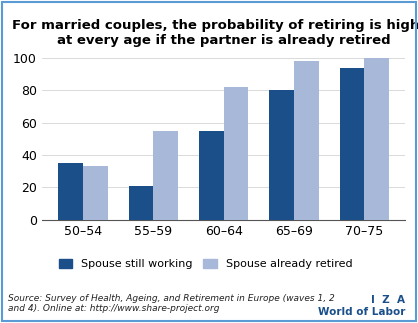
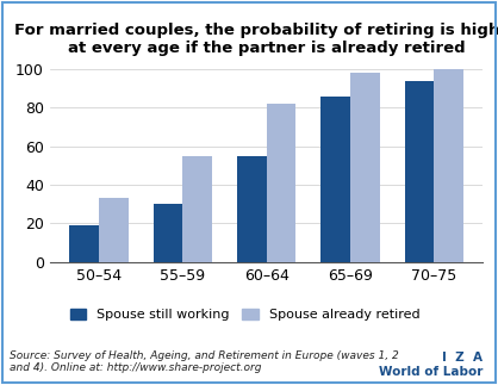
Spouse still working/50–54: 35 -> 19
Spouse still working/55–59: 21 -> 30
Spouse still working/65–69: 80 -> 86
